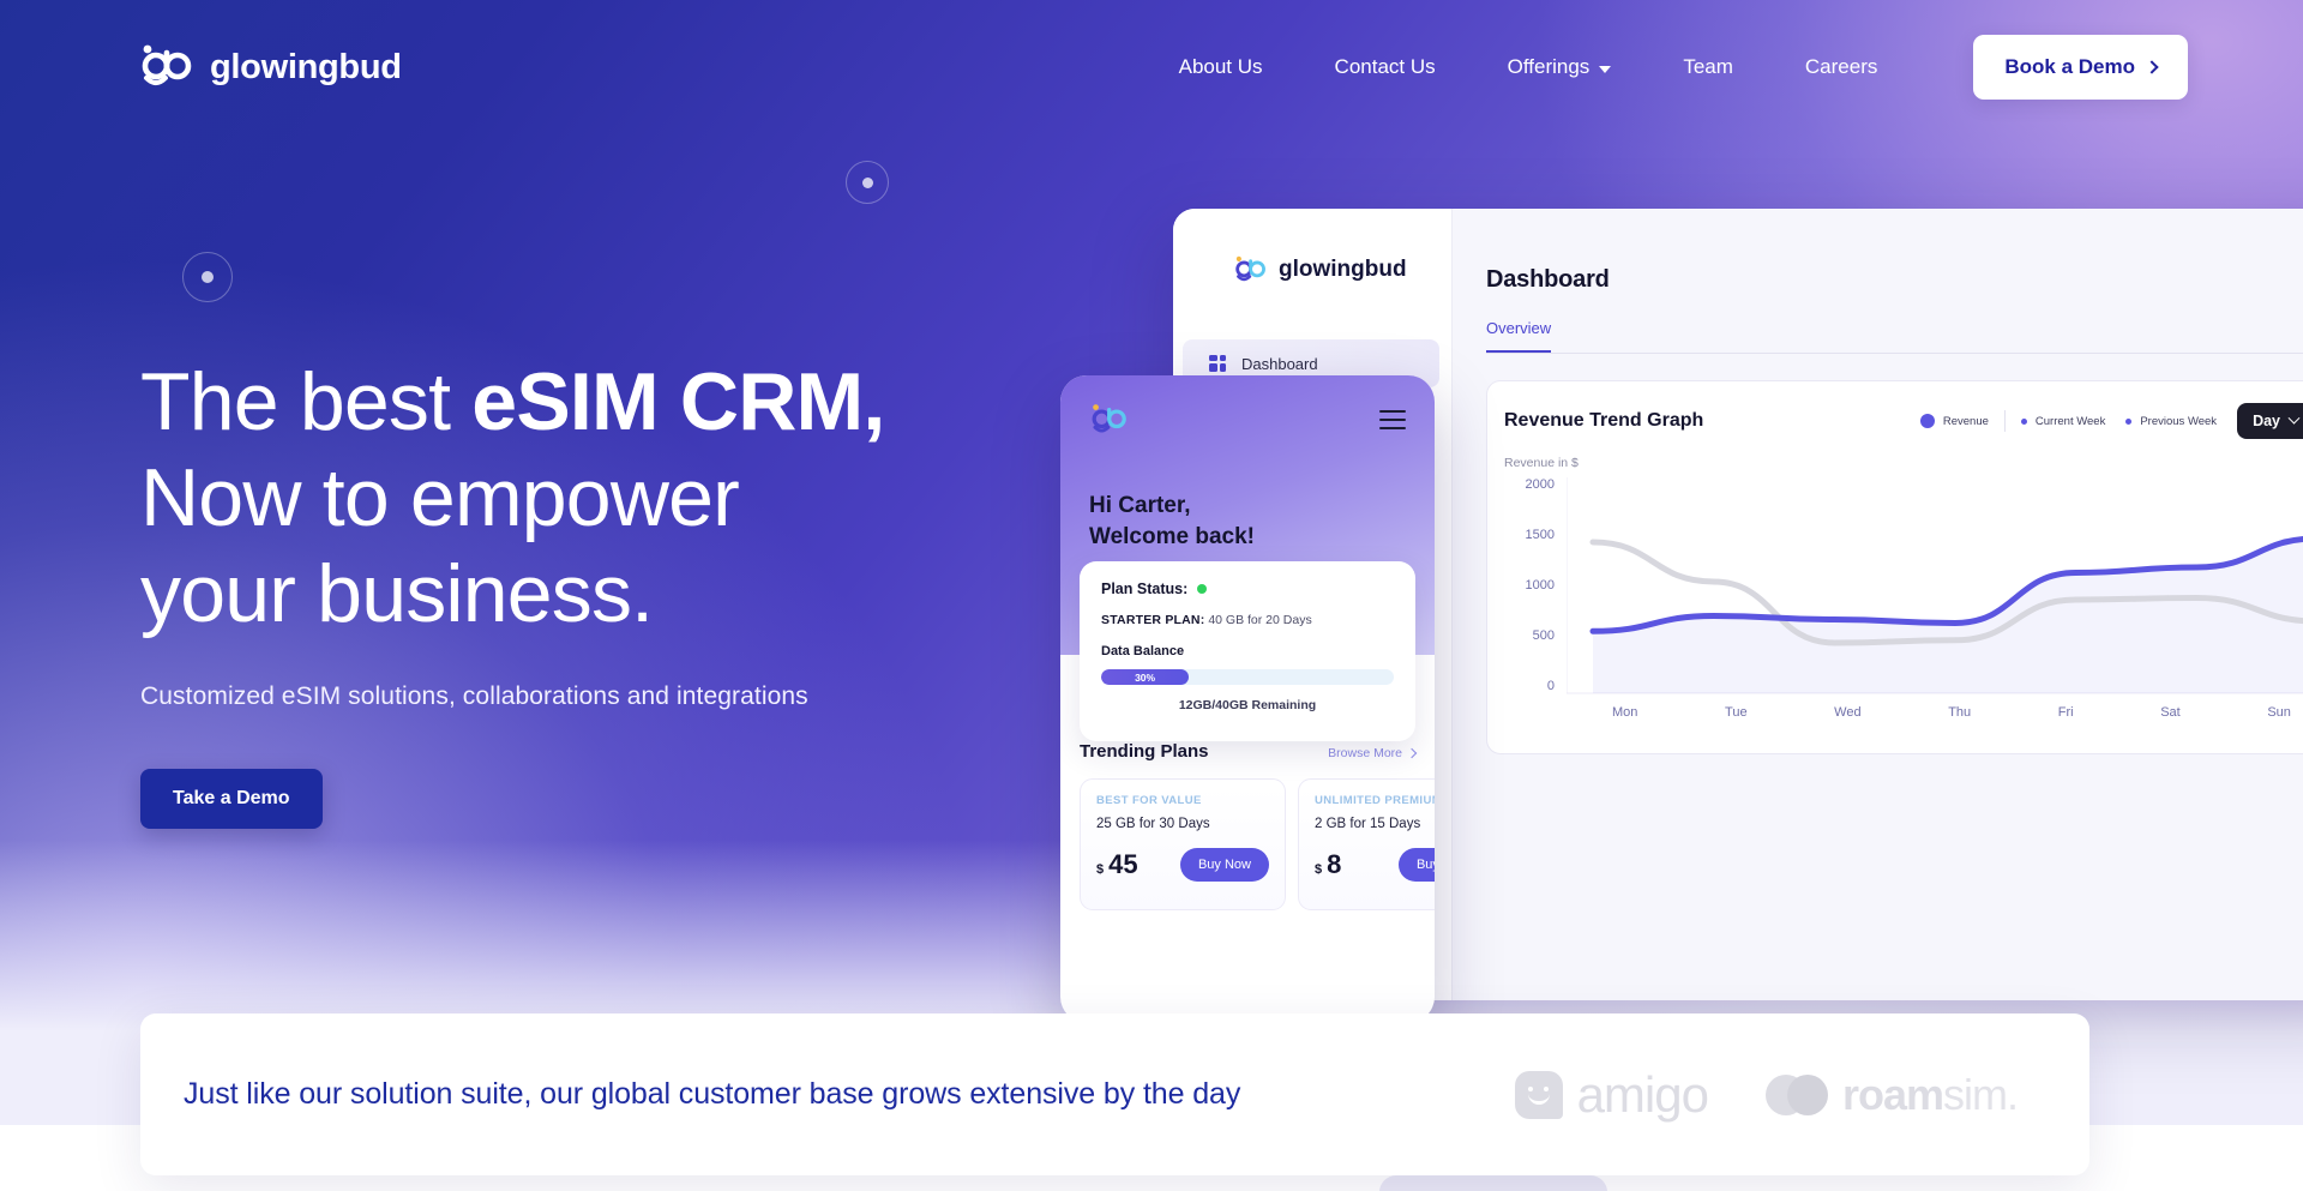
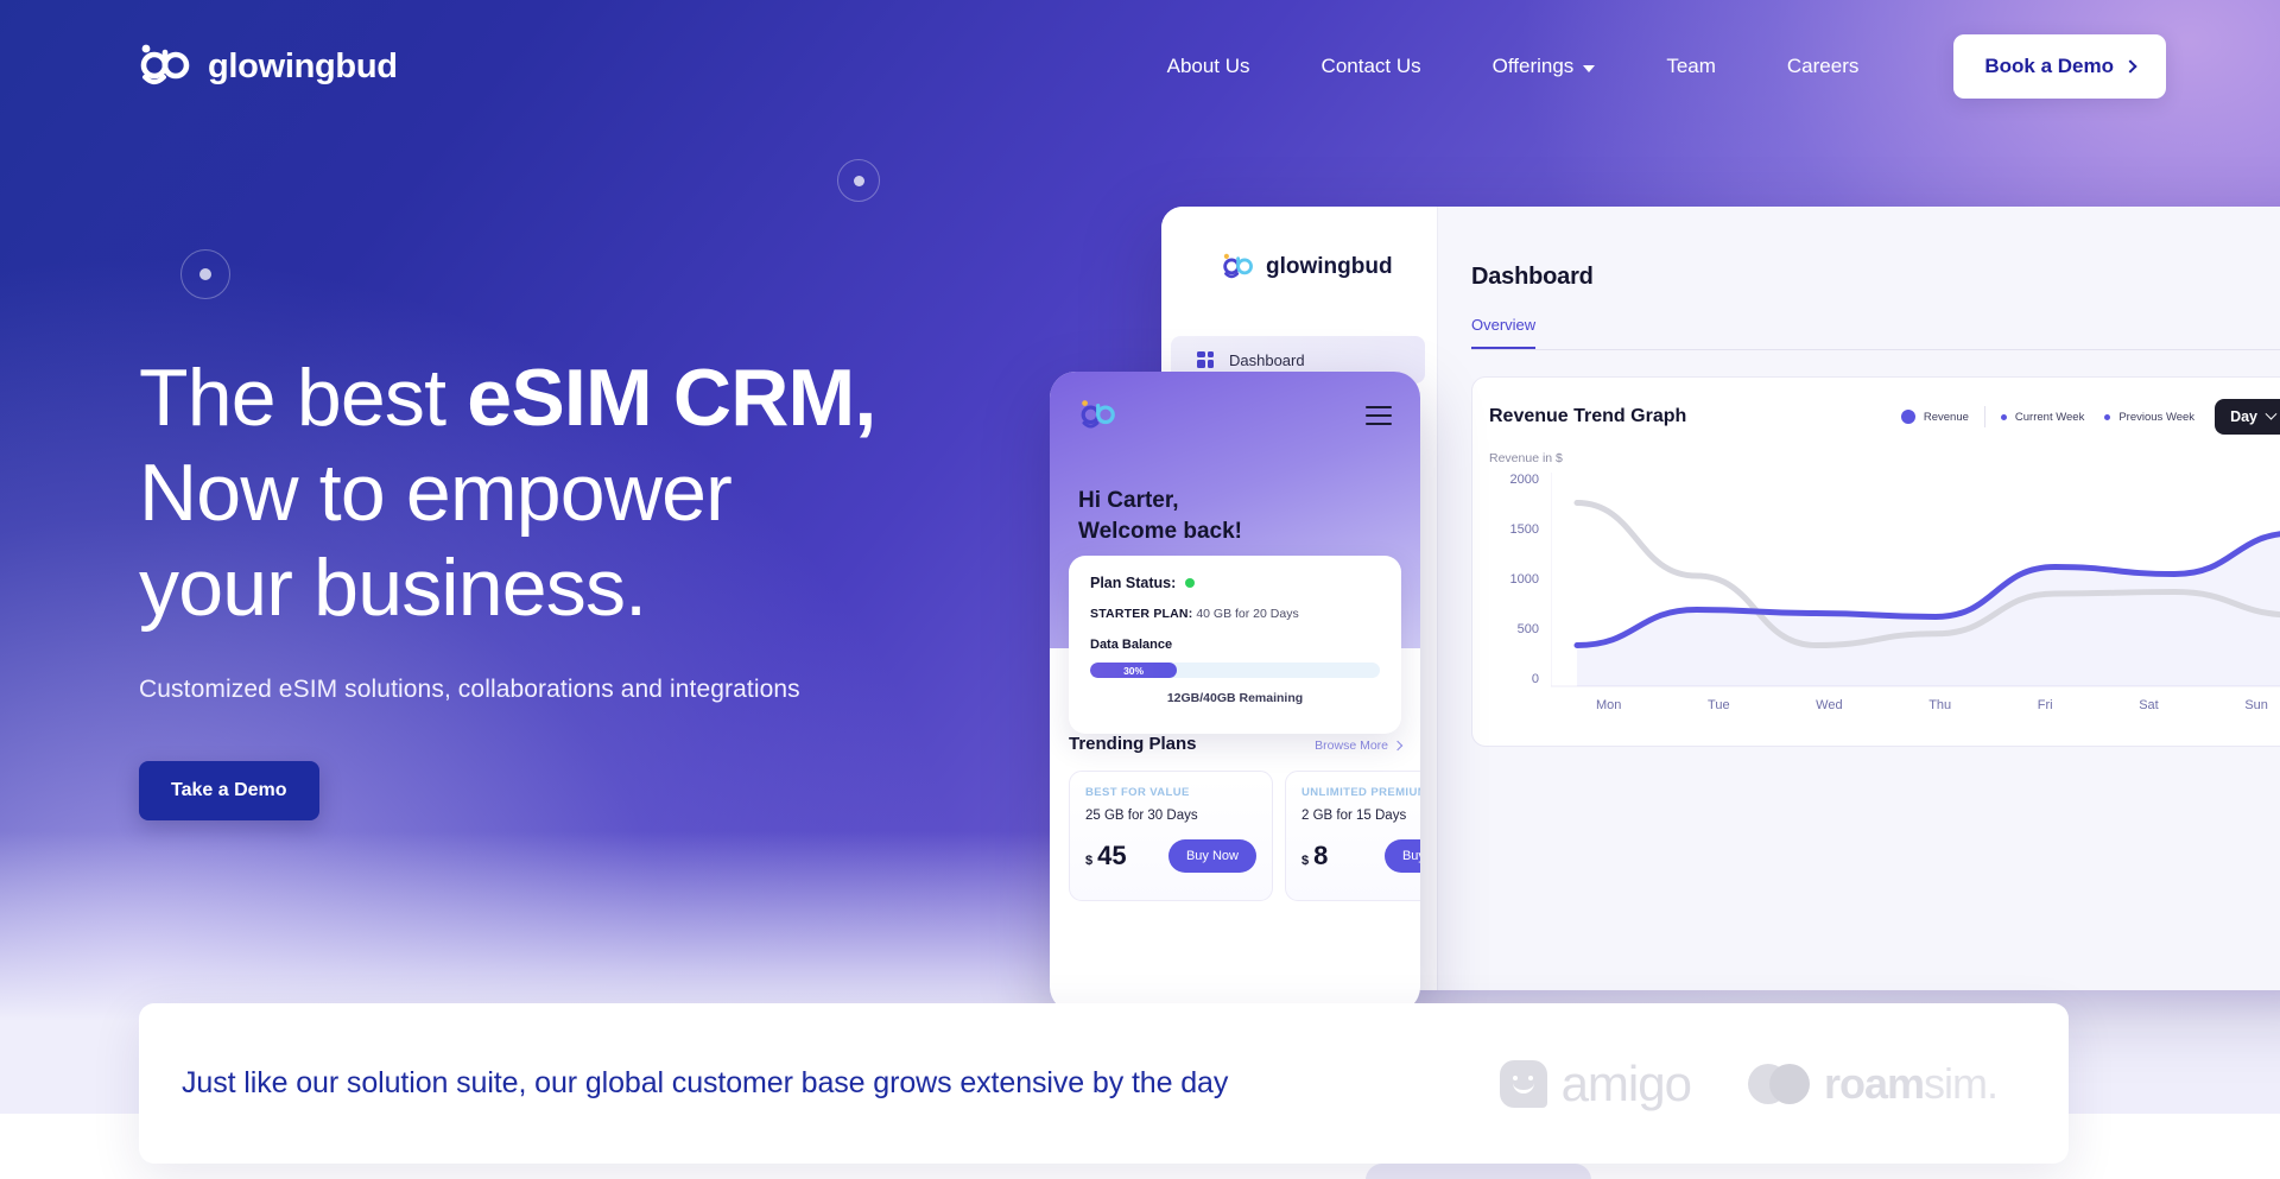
Current Week/Mon: 500 -> 300
Previous Week/Mon: 1500 -> 1900
Previous Week/Wed: 400 -> 300
Current Week/Sat: 1200 -> 1100
